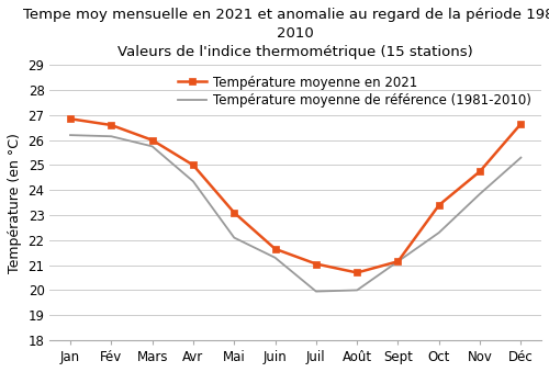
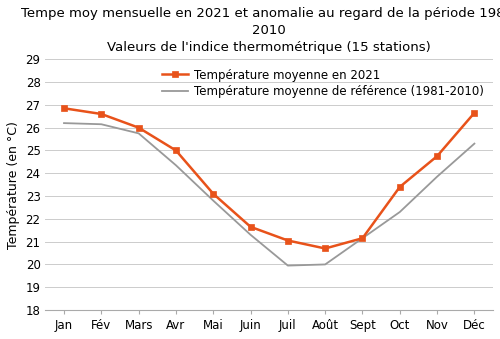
Température moyenne de référence (1981-2010)/Mai: 22.10 -> 22.80
